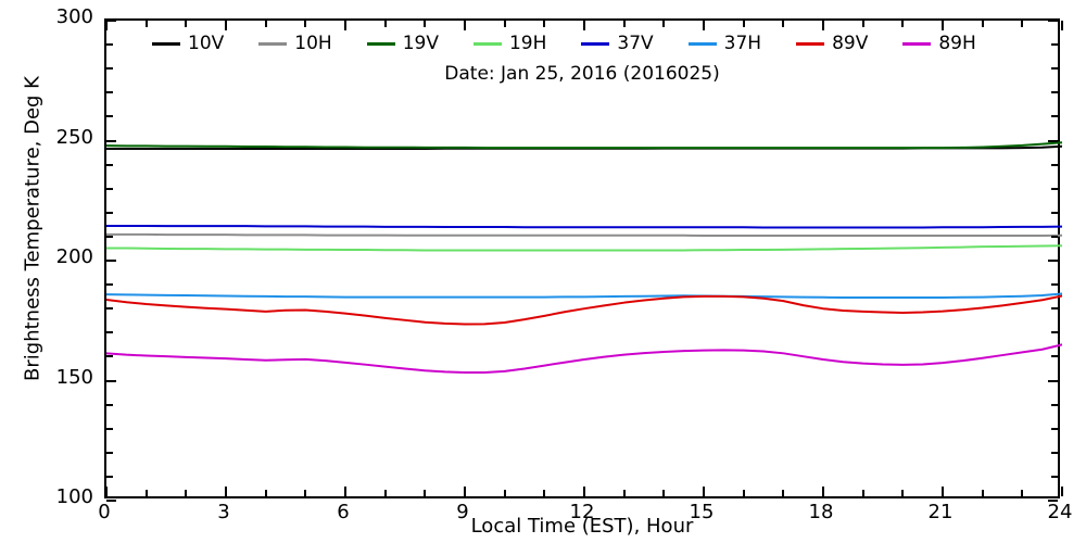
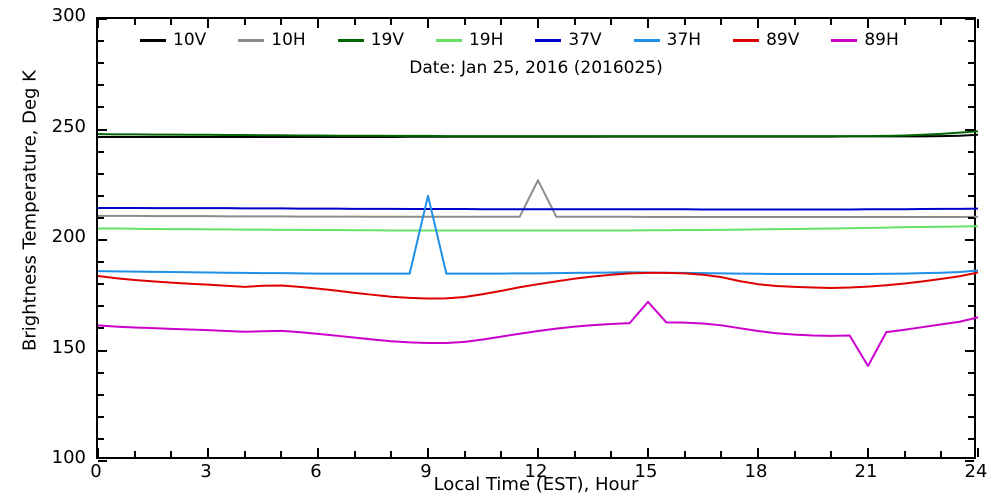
37H/9: 185 -> 220
10H/12: 210 -> 227
89H/15: 163 -> 172
89H/21: 157 -> 143
